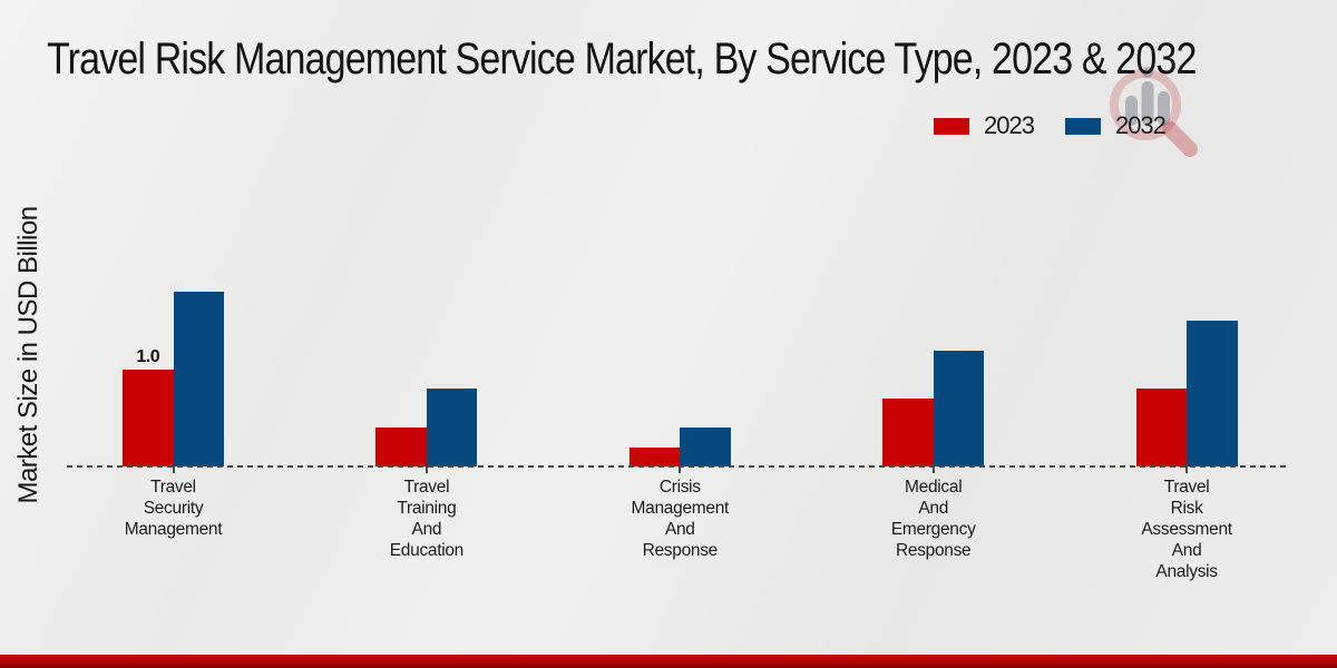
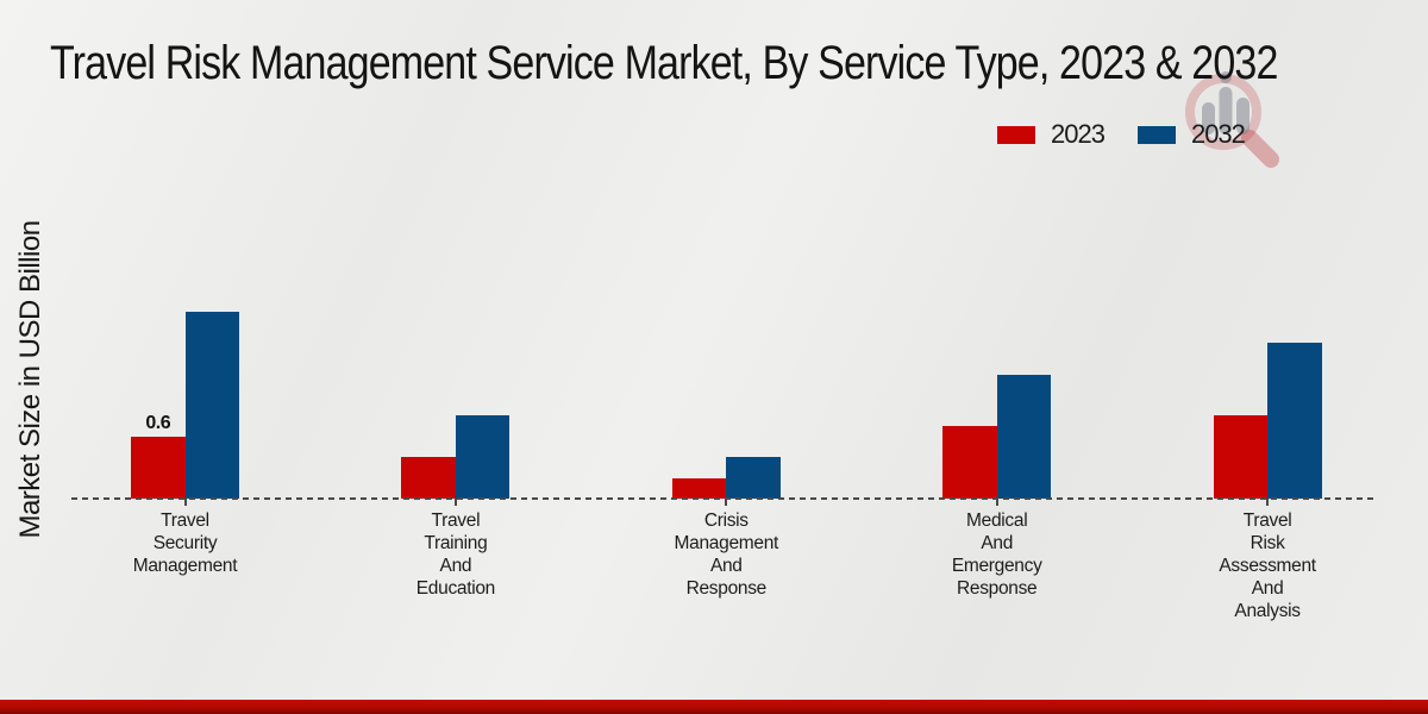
2023/Travel Security Management: 1.0 -> 0.6
